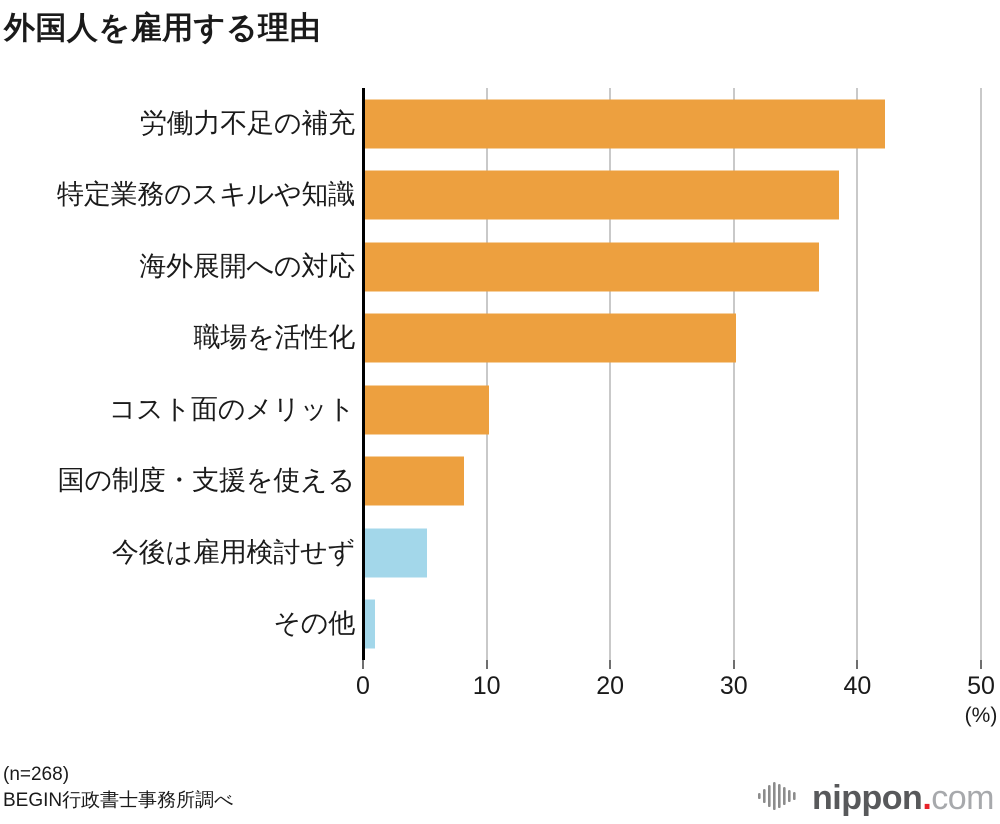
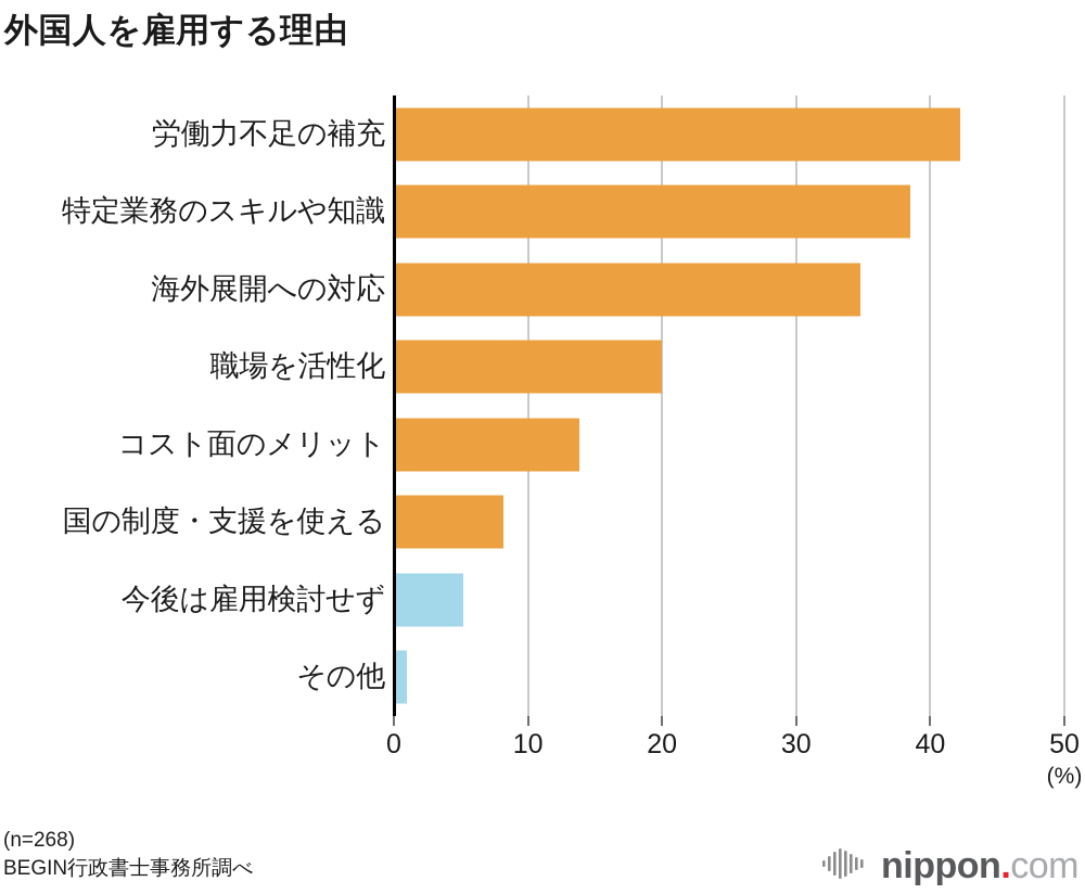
海外展開への対応: 36.9 -> 34.8
職場を活性化: 30.2 -> 20.0
コスト面のメリット: 10.2 -> 13.8
